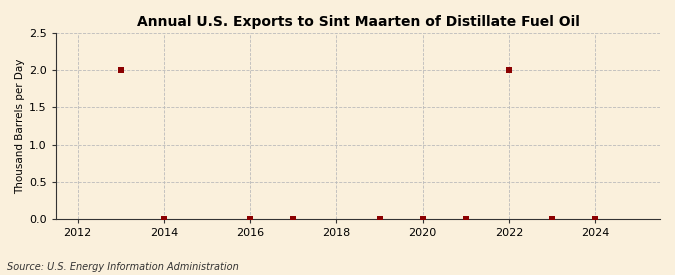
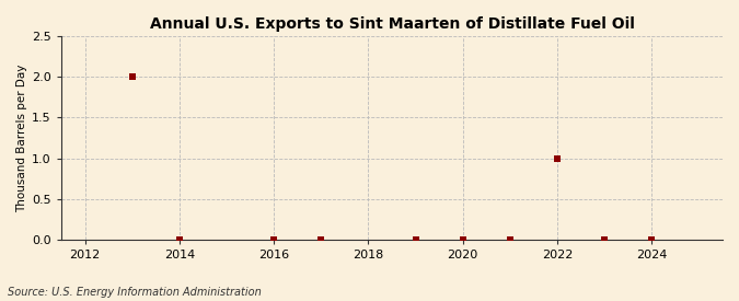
2022: 2 -> 1
